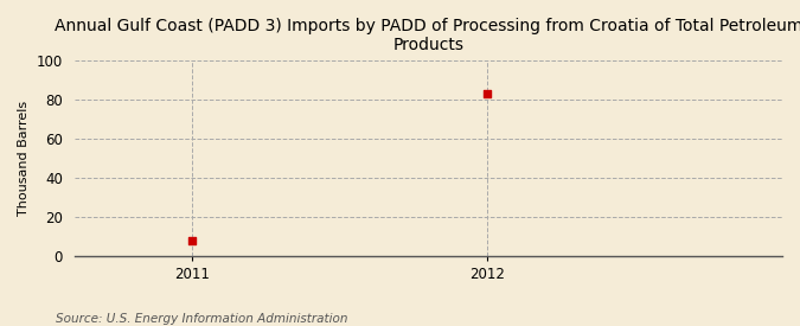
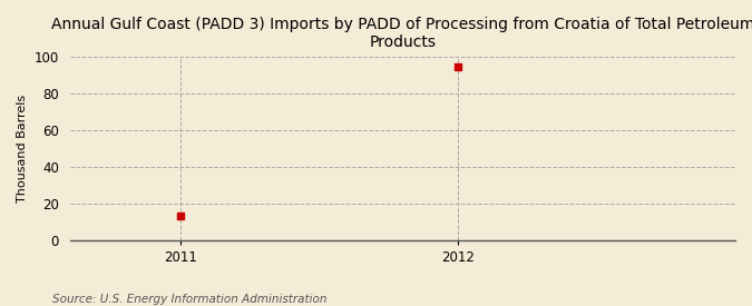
2011: 8 -> 13
2012: 83 -> 94
